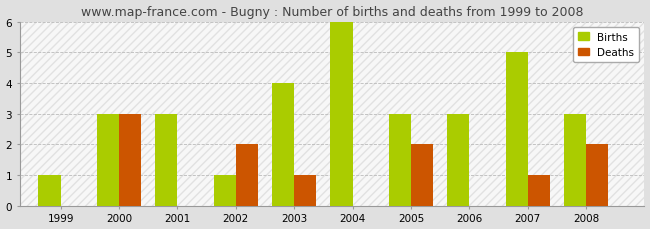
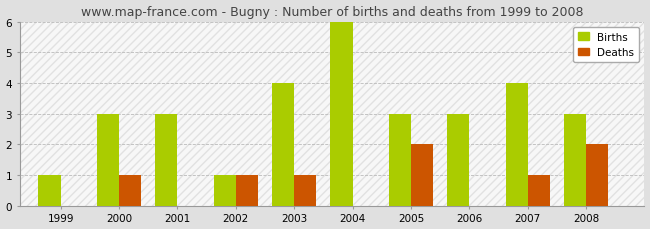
Deaths/2000: 3 -> 1
Deaths/2002: 2 -> 1
Births/2007: 5 -> 4
